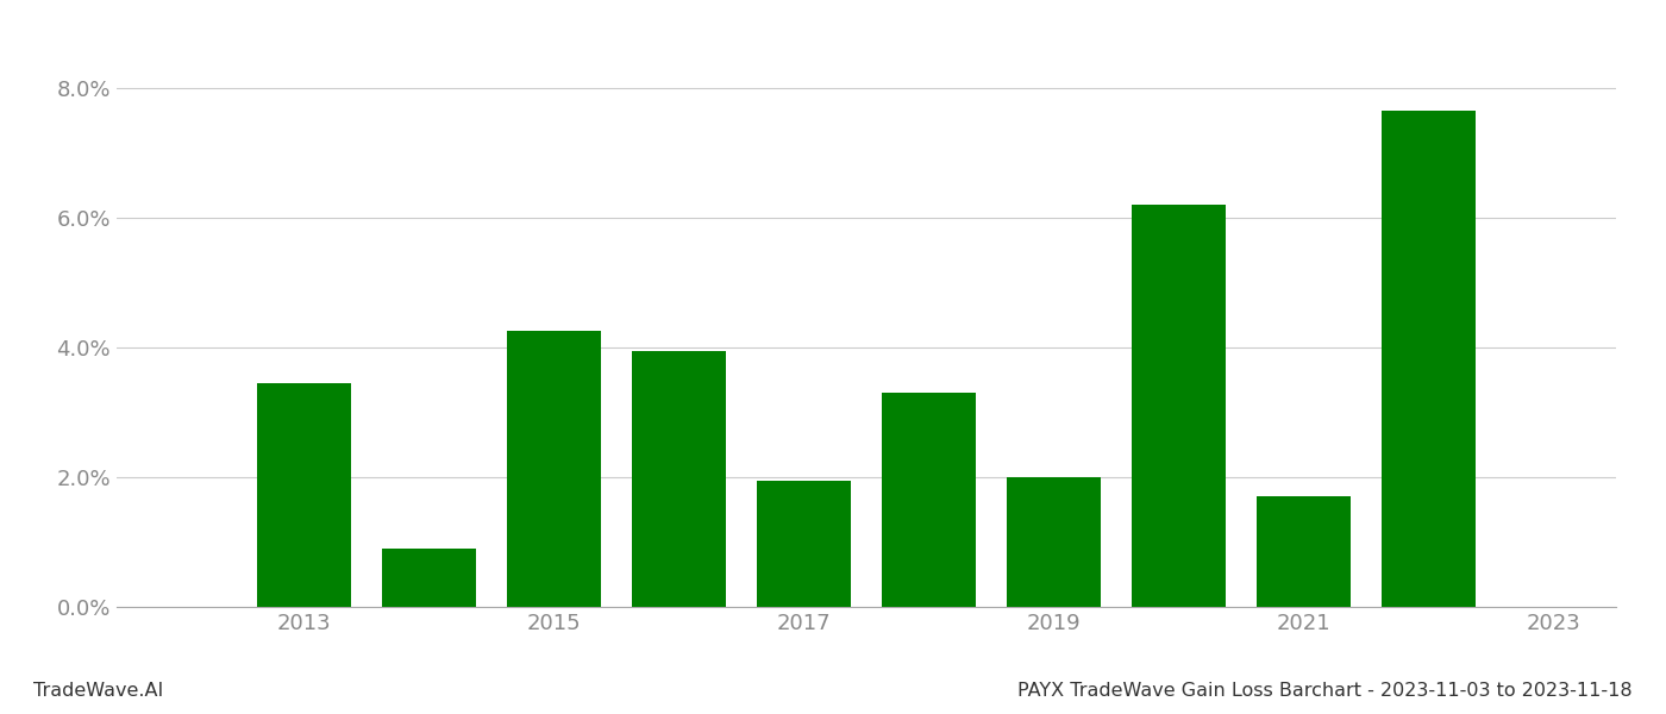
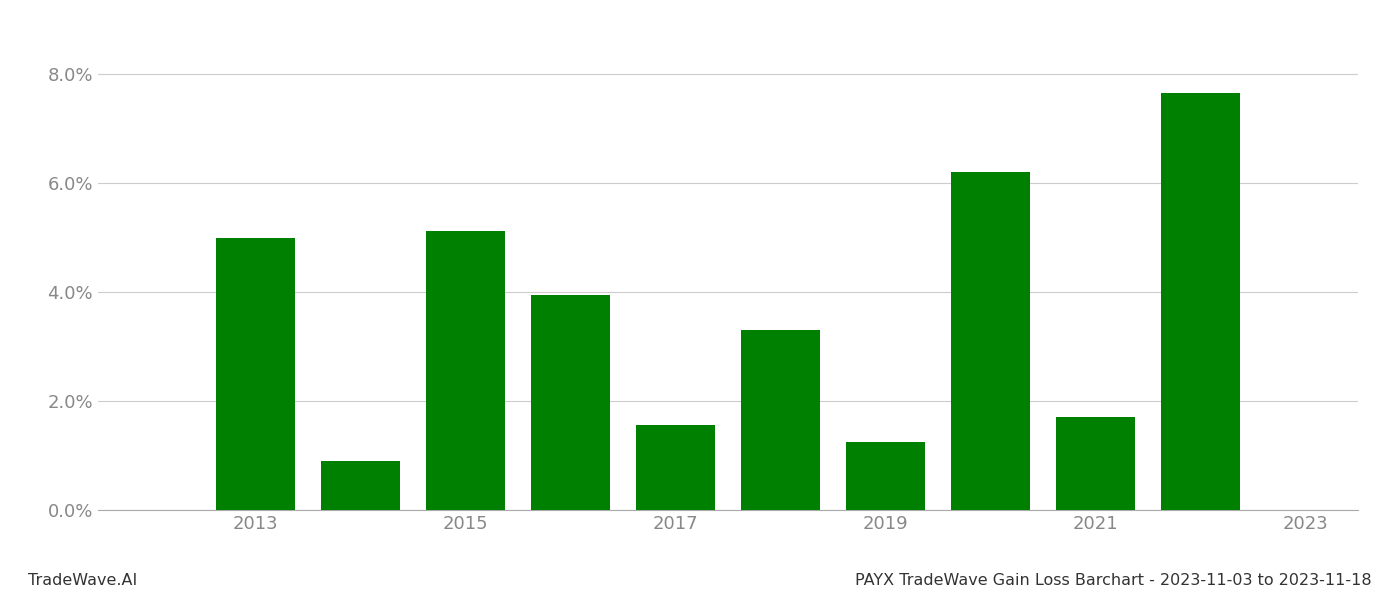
2013: 3.45% -> 4.98%
2015: 4.25% -> 5.12%
2017: 1.95% -> 1.56%
2019: 2.00% -> 1.24%
